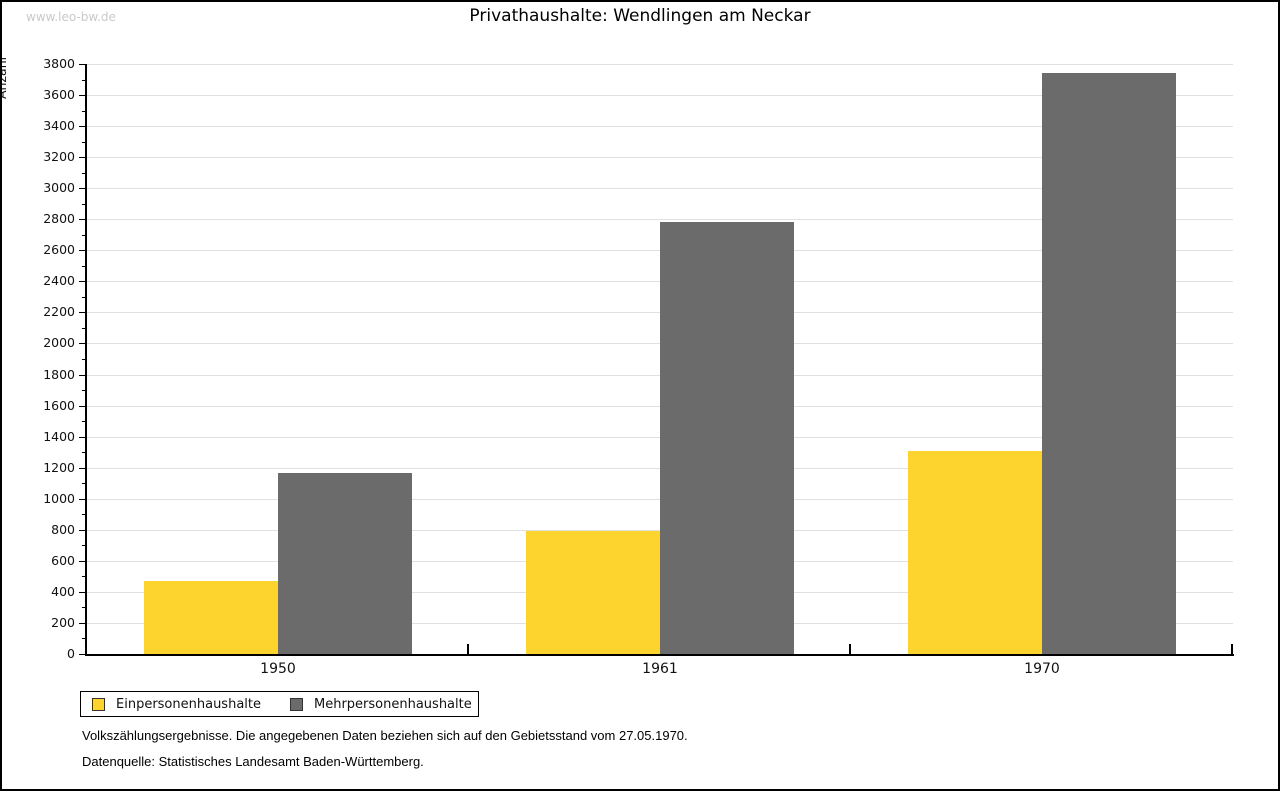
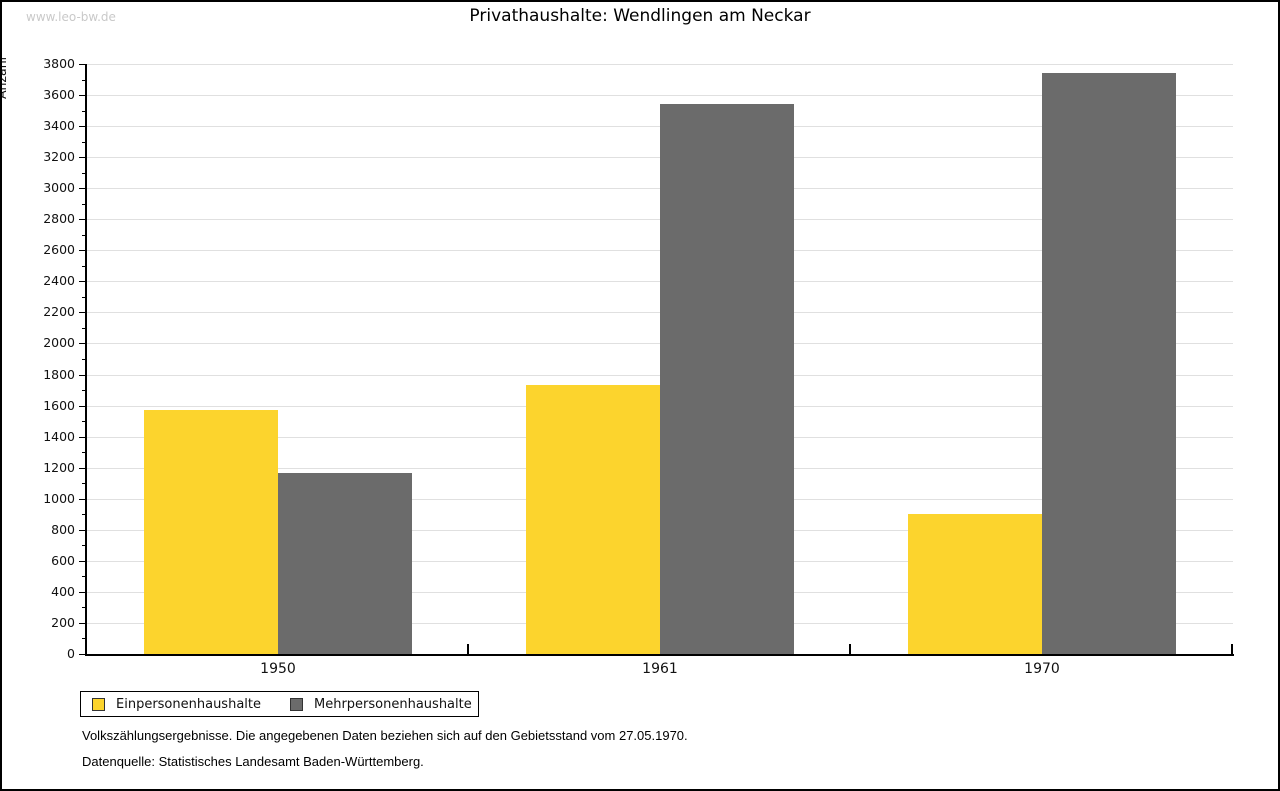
Einpersonenhaushalte/1950: 470 -> 1570
Einpersonenhaushalte/1961: 800 -> 1730
Mehrpersonenhaushalte/1961: 2780 -> 3540
Einpersonenhaushalte/1970: 1300 -> 900
